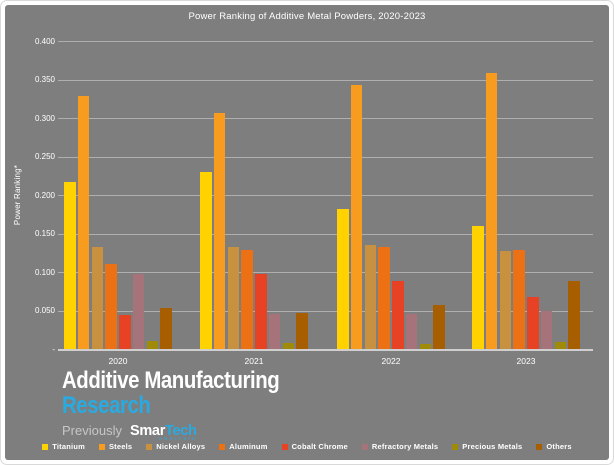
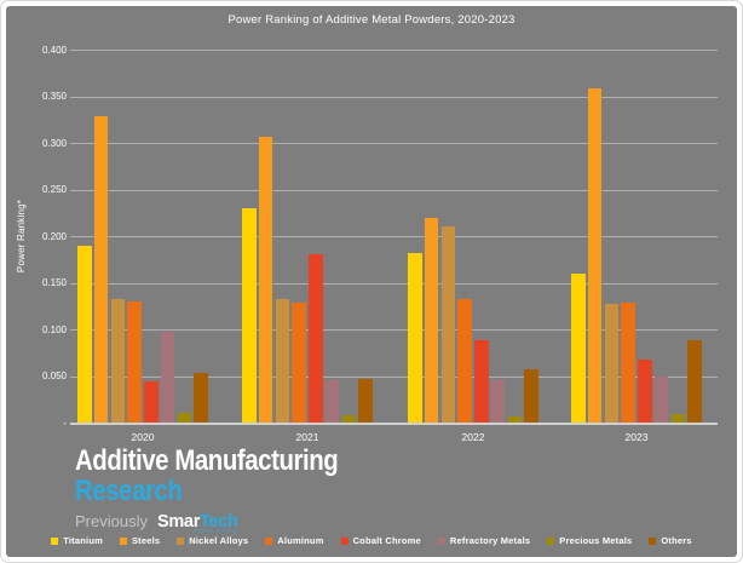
Titanium/2020: 0.22 -> 0.19
Aluminum/2020: 0.11 -> 0.13
Cobalt Chrome/2021: 0.10 -> 0.18
Steels/2022: 0.34 -> 0.22
Nickel Alloys/2022: 0.14 -> 0.21
